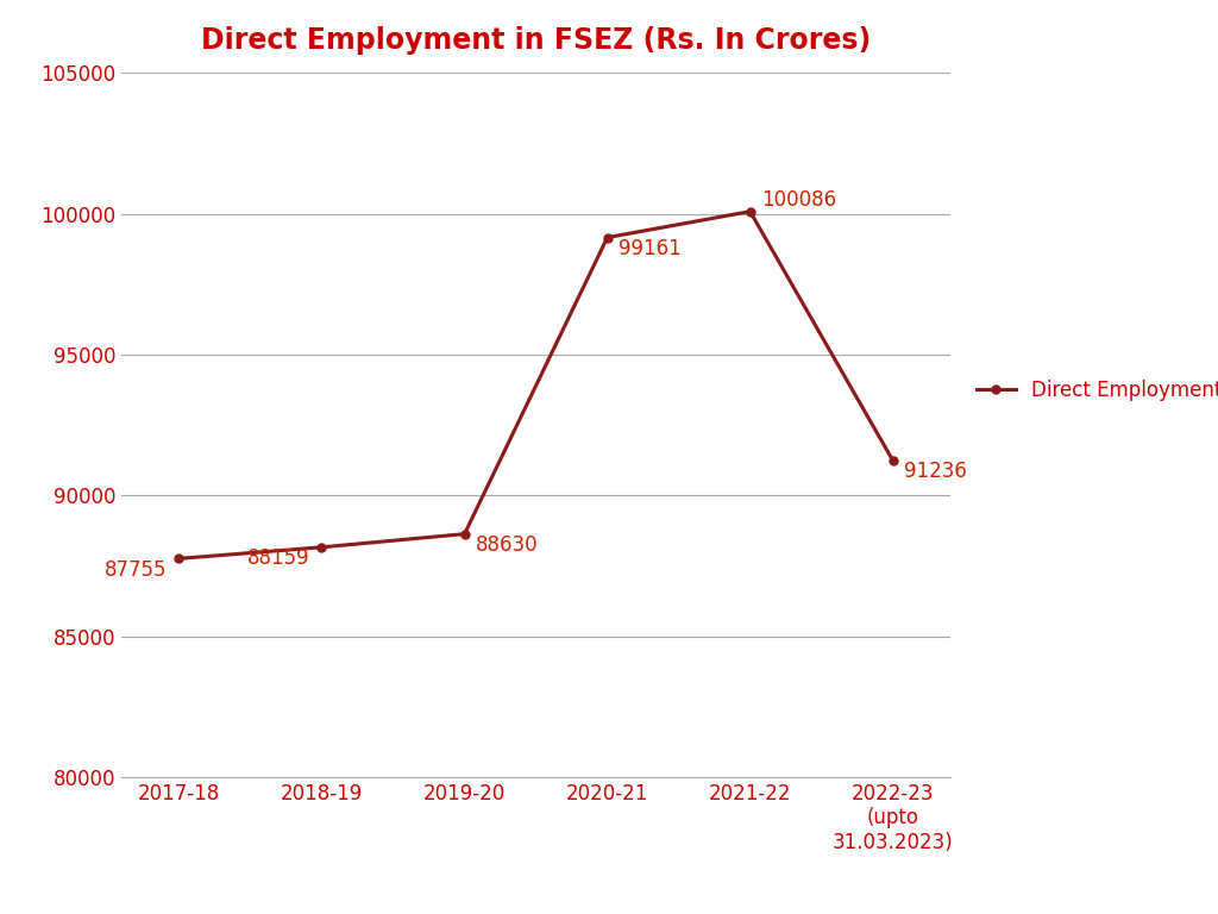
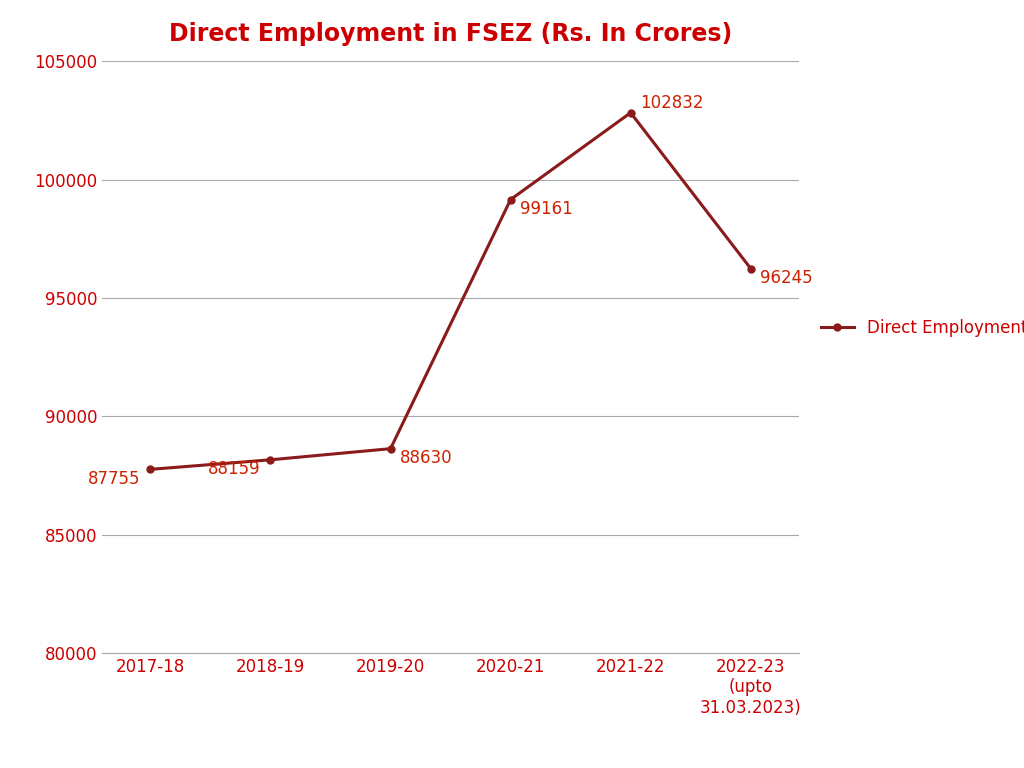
2021-22: 100086 -> 102832
2022-23 (upto 31.03.2023): 91236 -> 96245
